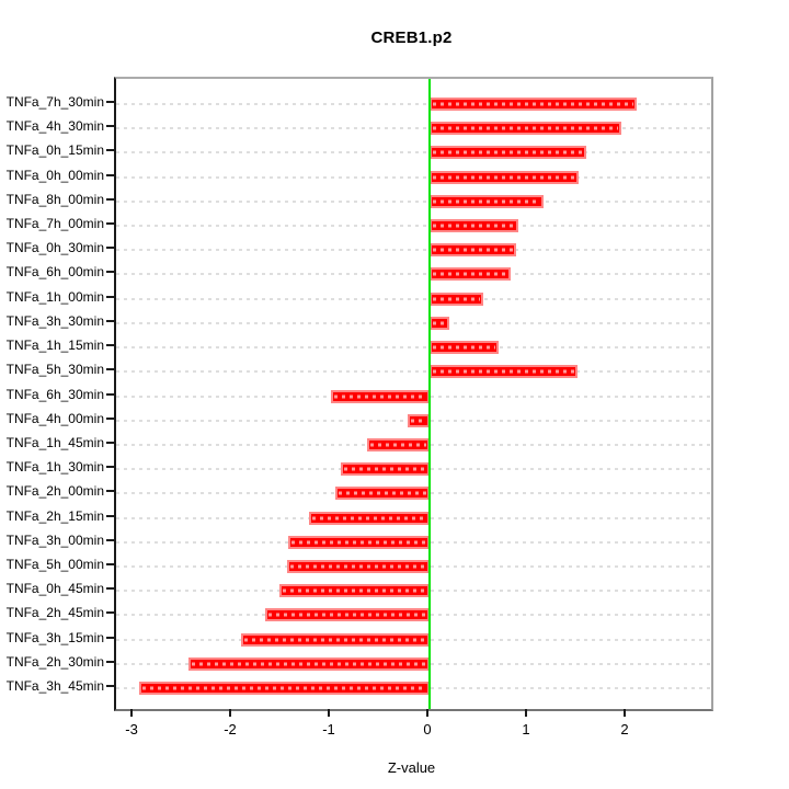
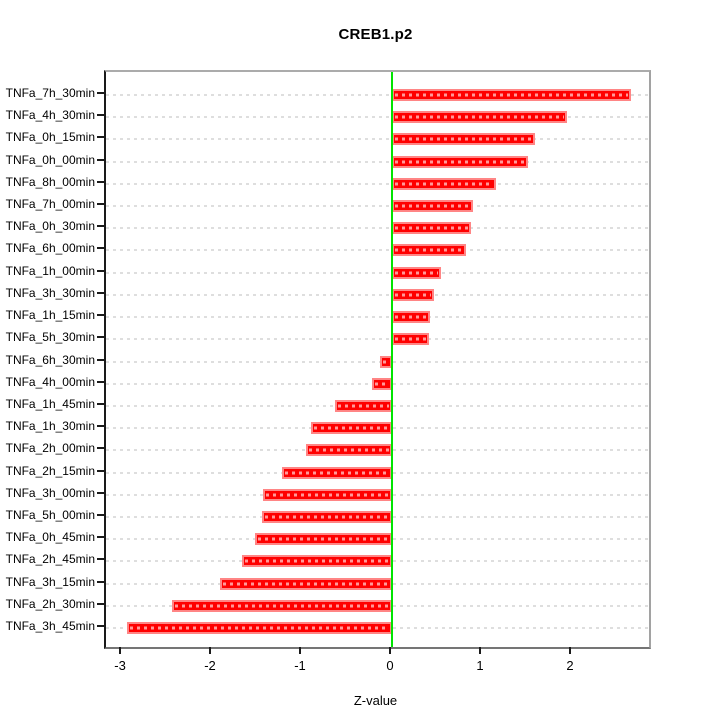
TNFa_7h_30min: 2.1 -> 2.7
TNFa_3h_30min: 0.2 -> 0.5
TNFa_1h_15min: 0.7 -> 0.4
TNFa_5h_30min: 1.5 -> 0.4
TNFa_6h_30min: -1.0 -> -0.1
